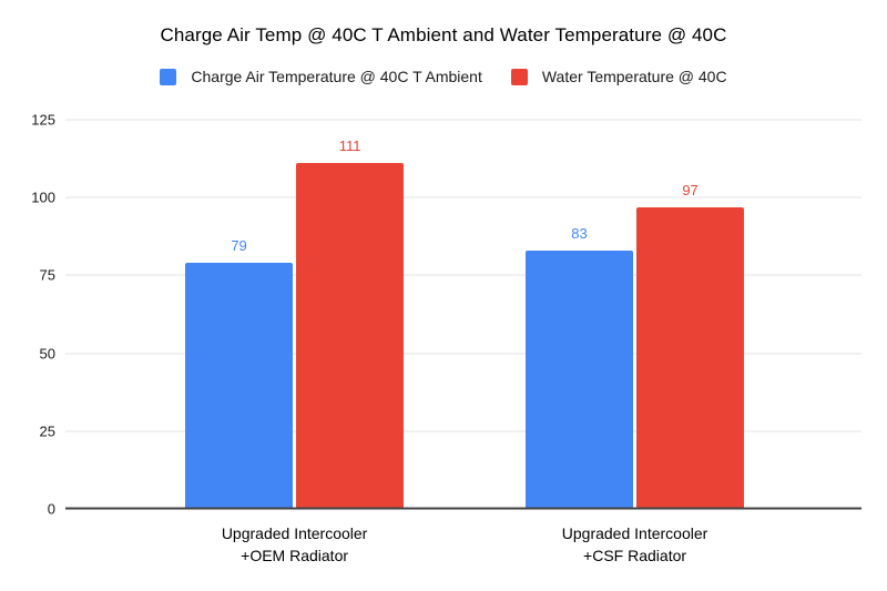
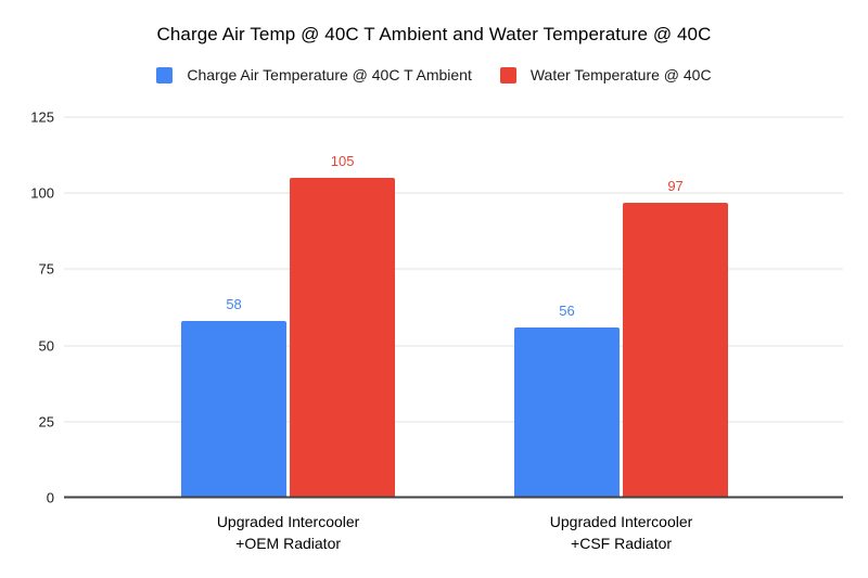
Charge Air Temperature @ 40C T Ambient/Upgraded Intercooler +OEM Radiator: 79 -> 58
Water Temperature @ 40C/Upgraded Intercooler +OEM Radiator: 111 -> 105
Charge Air Temperature @ 40C T Ambient/Upgraded Intercooler +CSF Radiator: 83 -> 56
